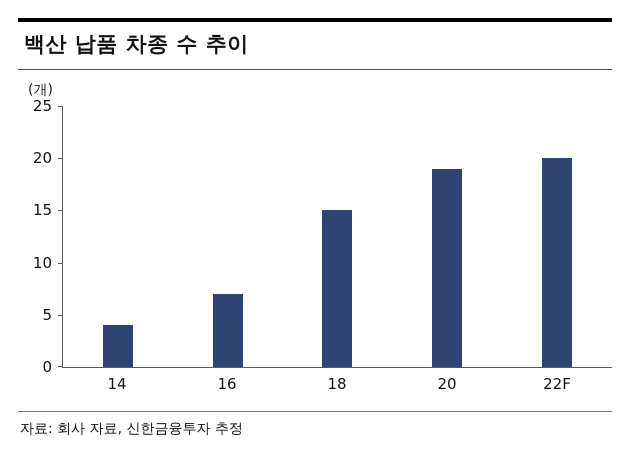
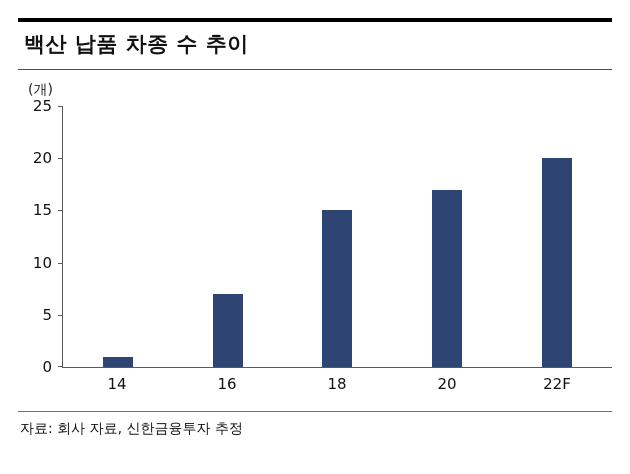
14: 4 -> 1
20: 19 -> 17
